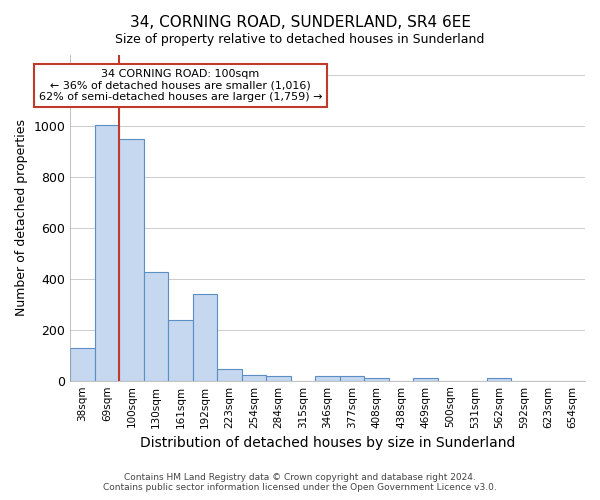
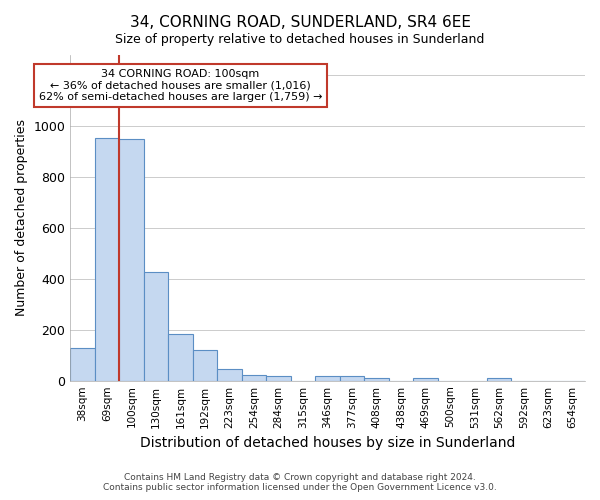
69sqm: 1005 -> 955
161sqm: 240 -> 185
192sqm: 340 -> 120
